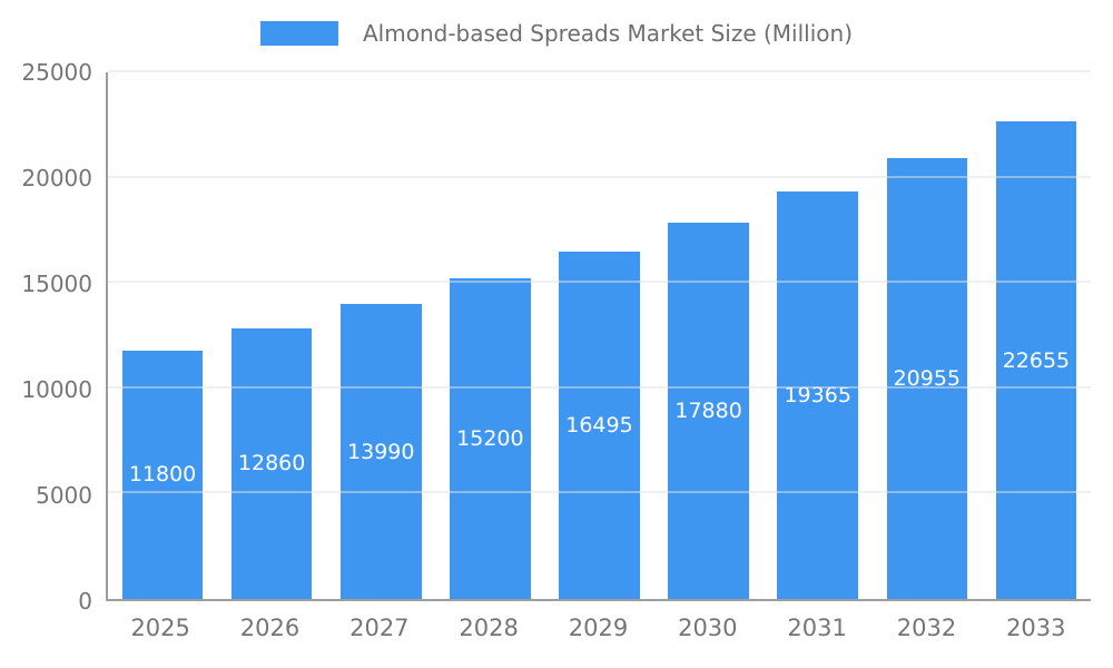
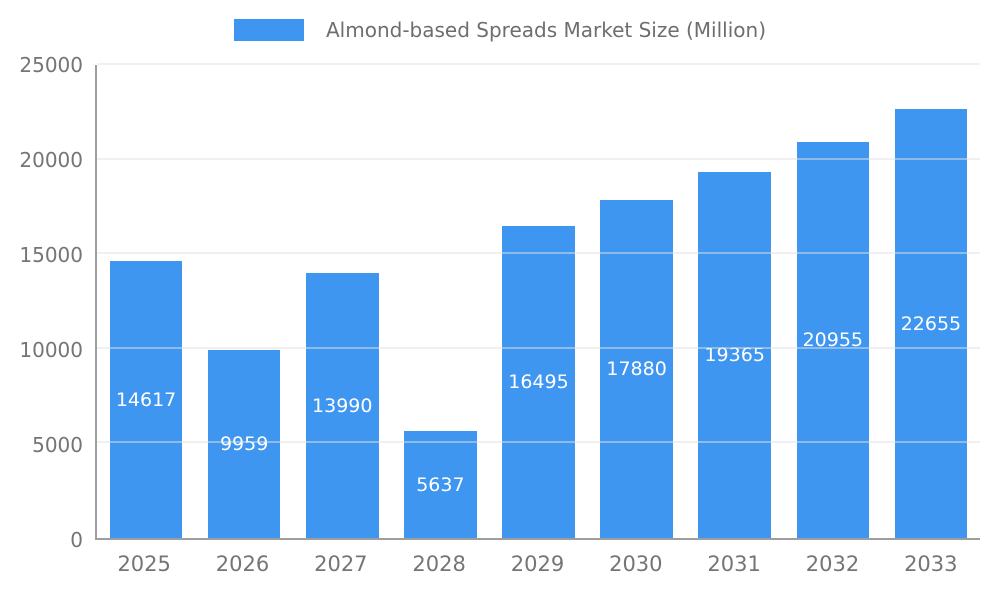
2025: 11800 -> 14617
2026: 12860 -> 9959
2028: 15200 -> 5637
